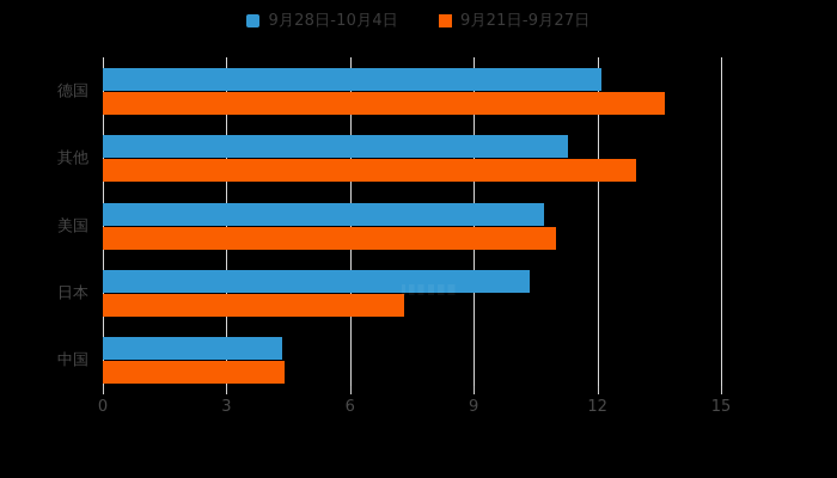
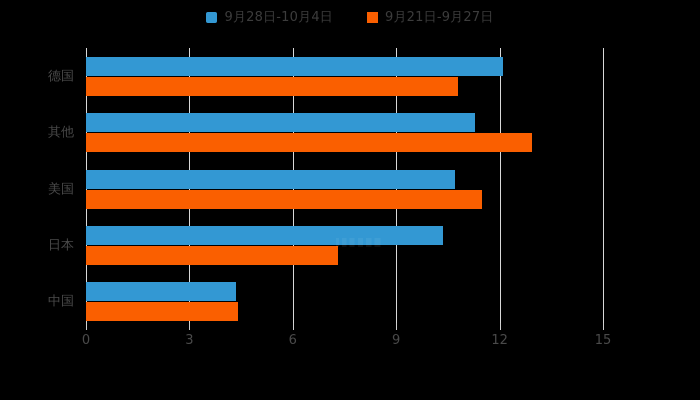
9月21日-9月27日/德国: 13.7 -> 10.8
9月21日-9月27日/美国: 11.0 -> 11.5
